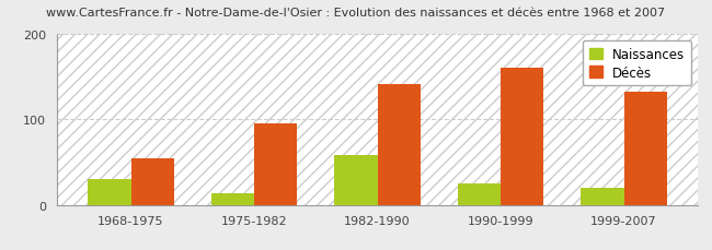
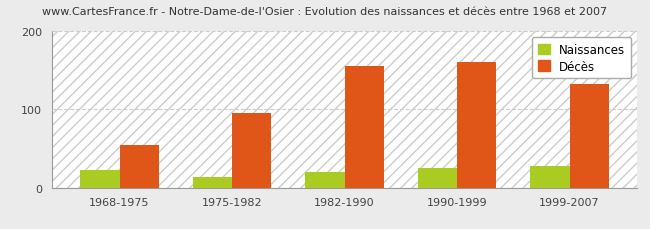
Naissances/1968-1975: 30 -> 22
Naissances/1982-1990: 58 -> 20
Décès/1982-1990: 142 -> 155
Naissances/1999-2007: 20 -> 28
